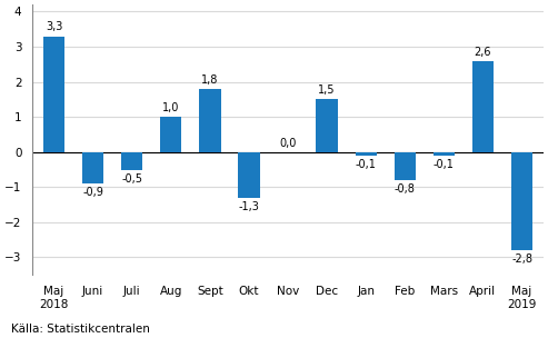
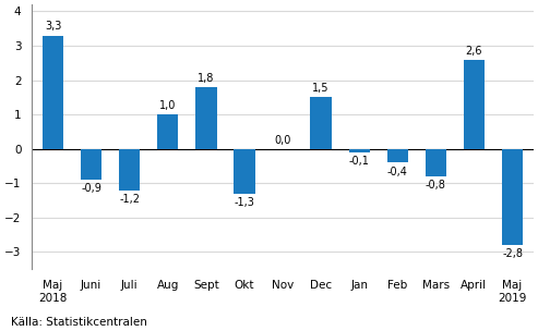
Juli: -0,5 -> -1,2
Feb: -0,8 -> -0,4
Mars: -0,1 -> -0,8
